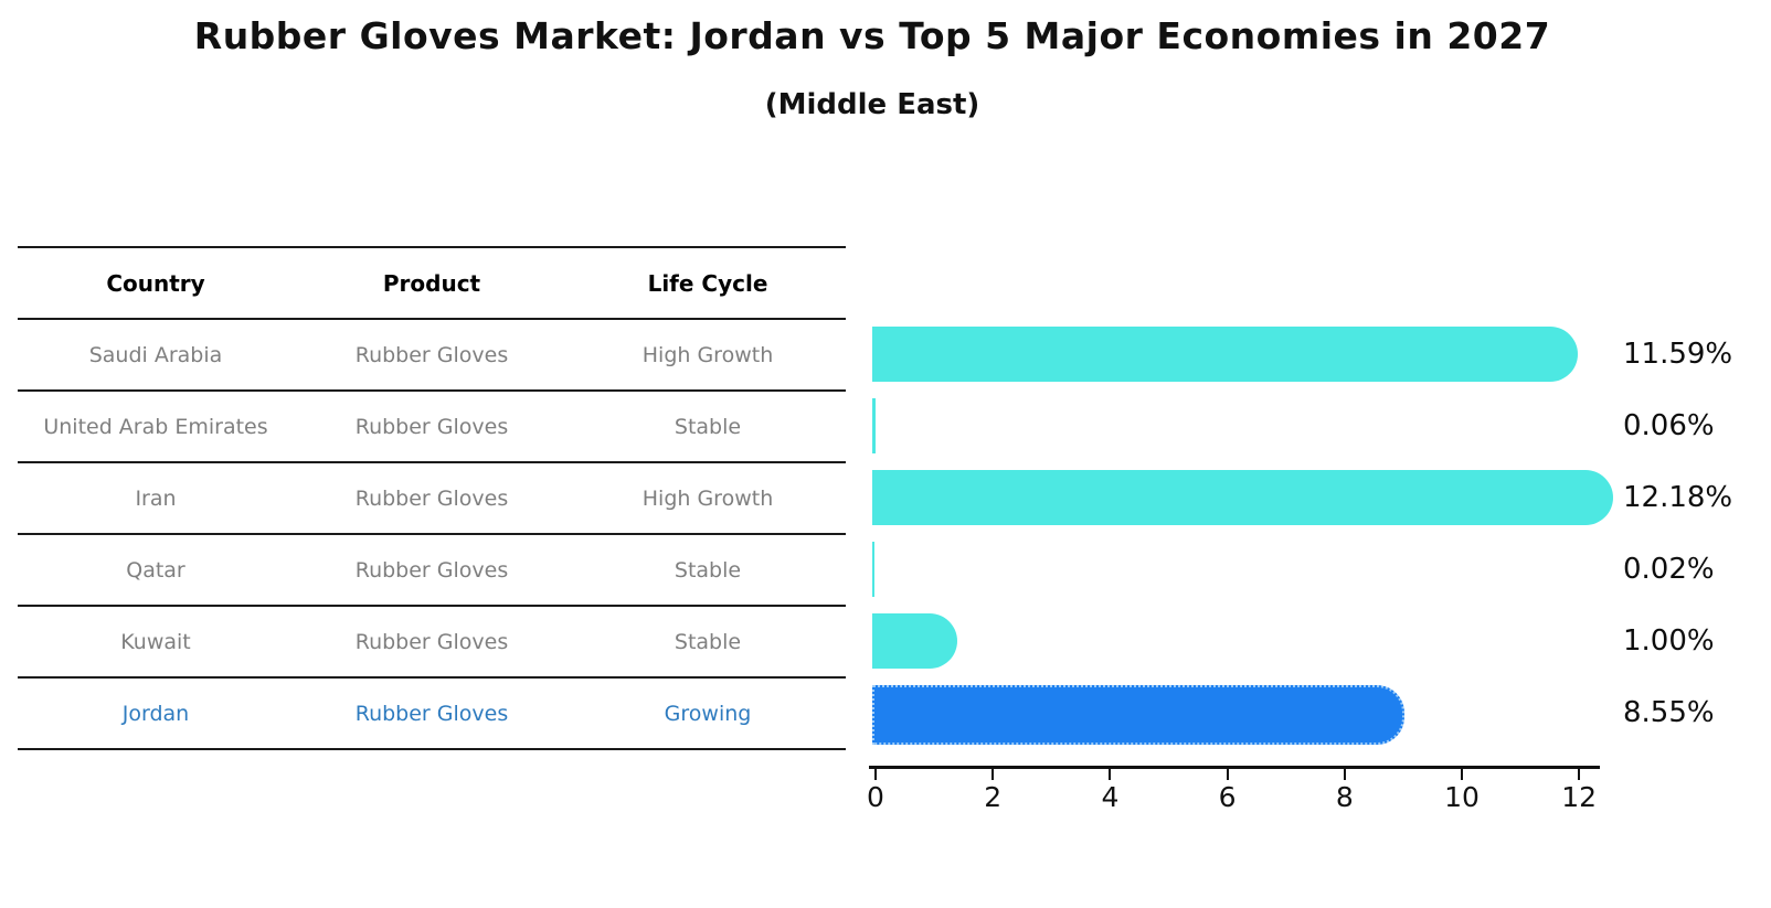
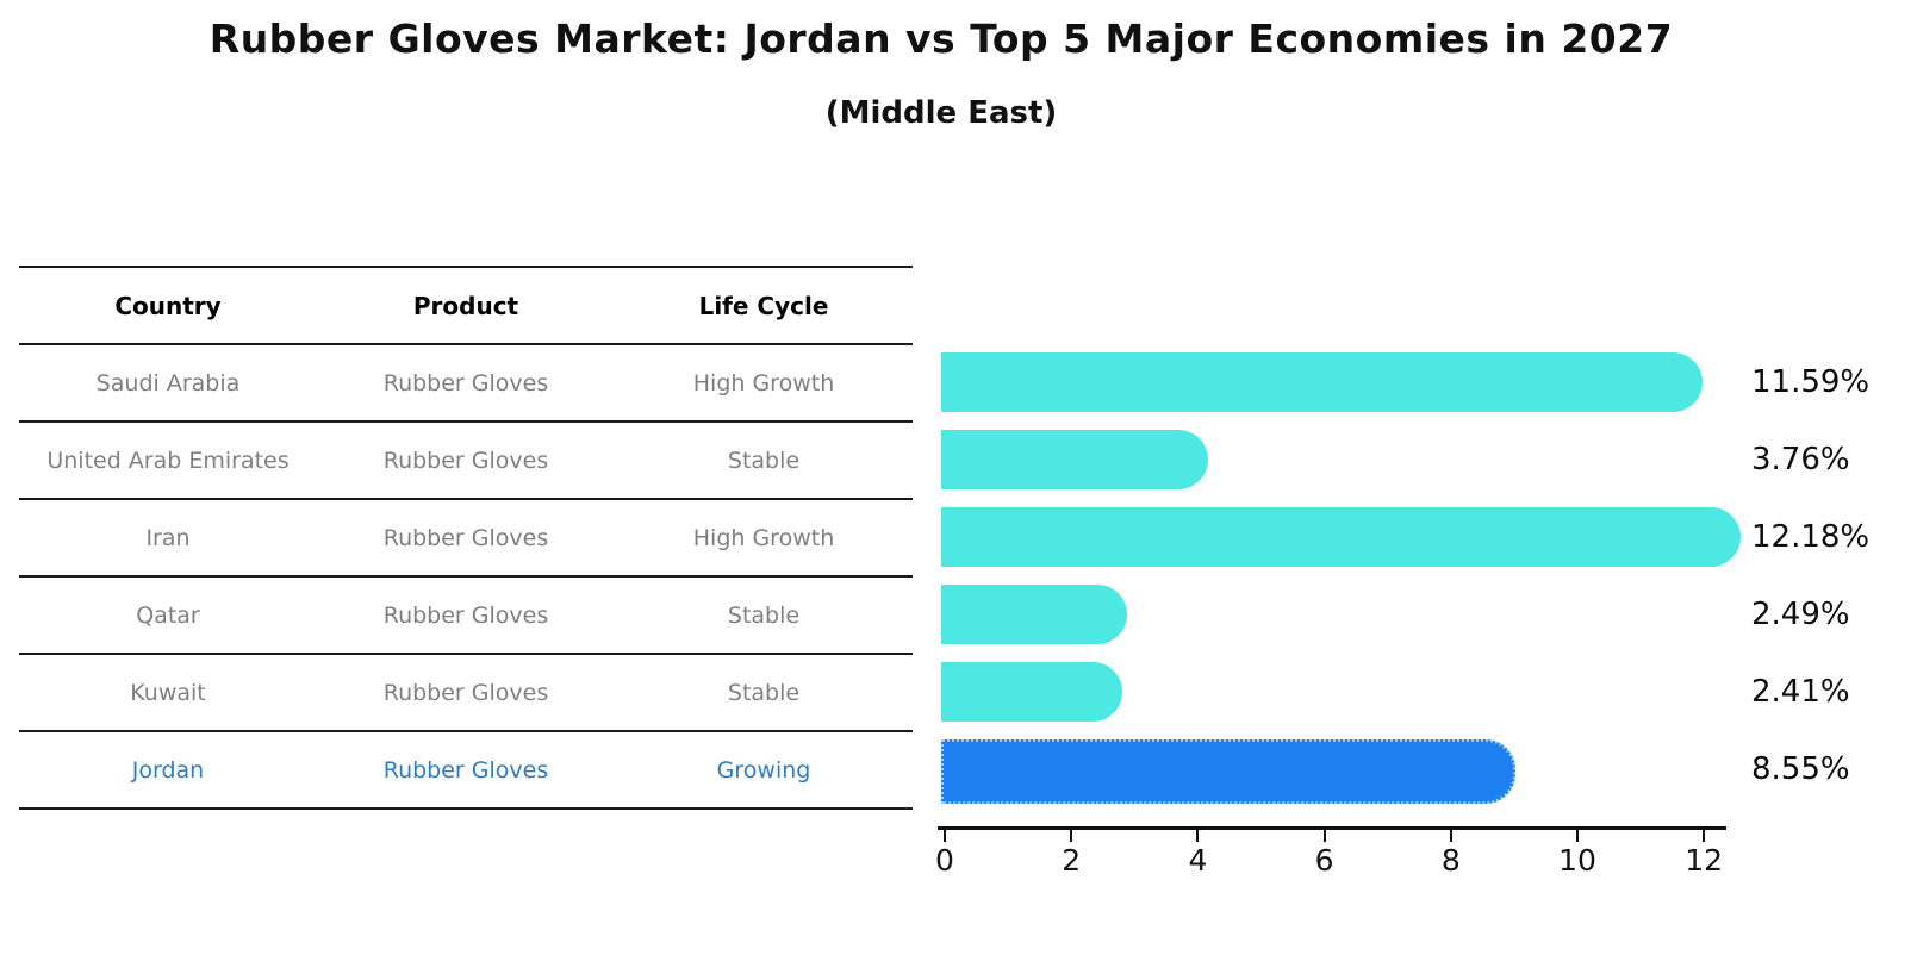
United Arab Emirates: 0.06% -> 3.76%
Qatar: 0.02% -> 2.49%
Kuwait: 1.00% -> 2.41%
